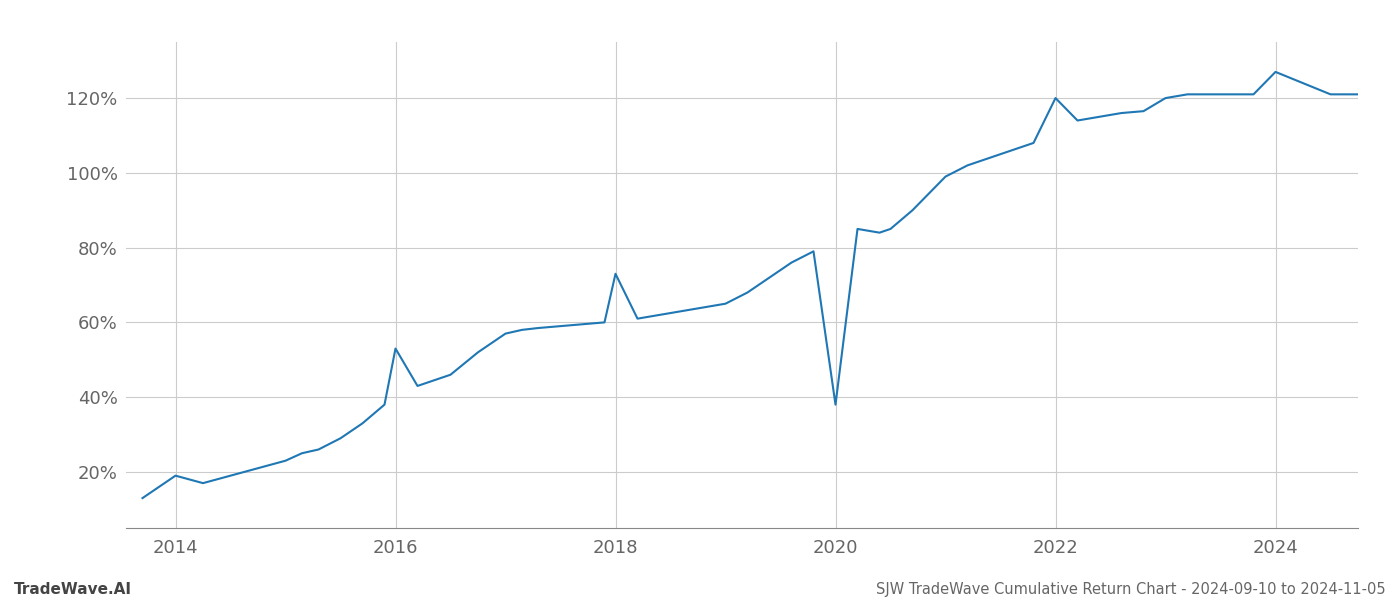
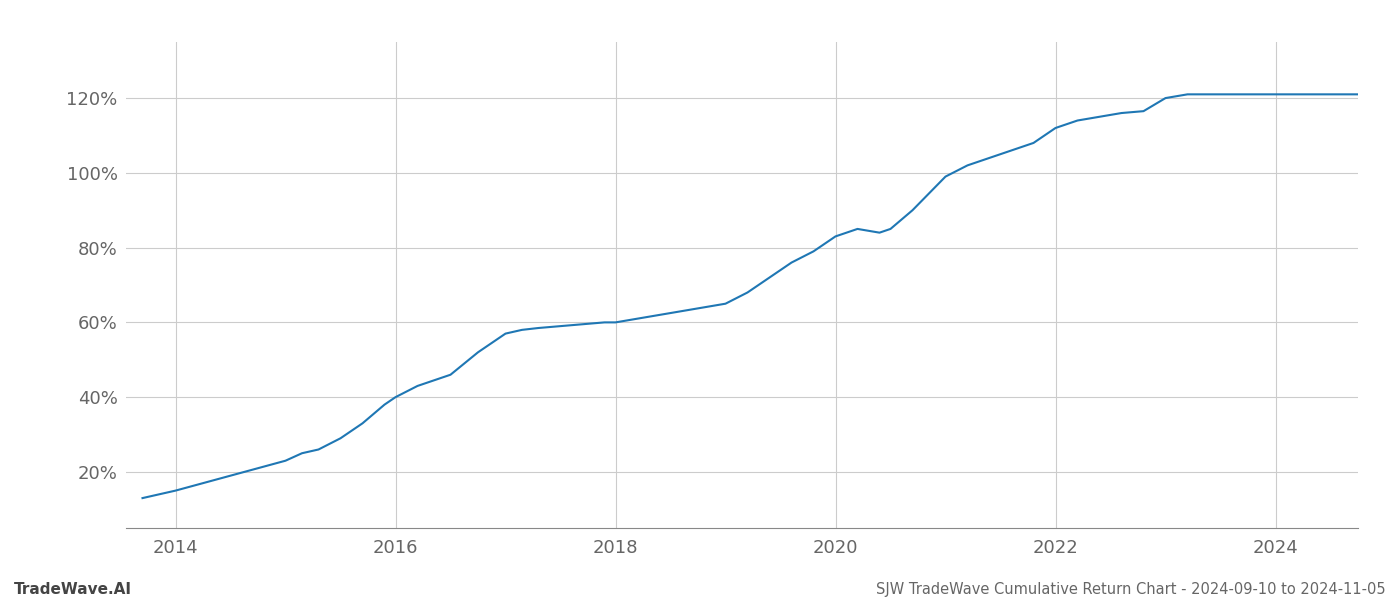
2014: 19.0% -> 15.0%
2016: 53.0% -> 40.0%
2018: 73.0% -> 60.0%
2020: 38.0% -> 83.0%
2022: 120.0% -> 112.0%
2024: 127.0% -> 121.0%
